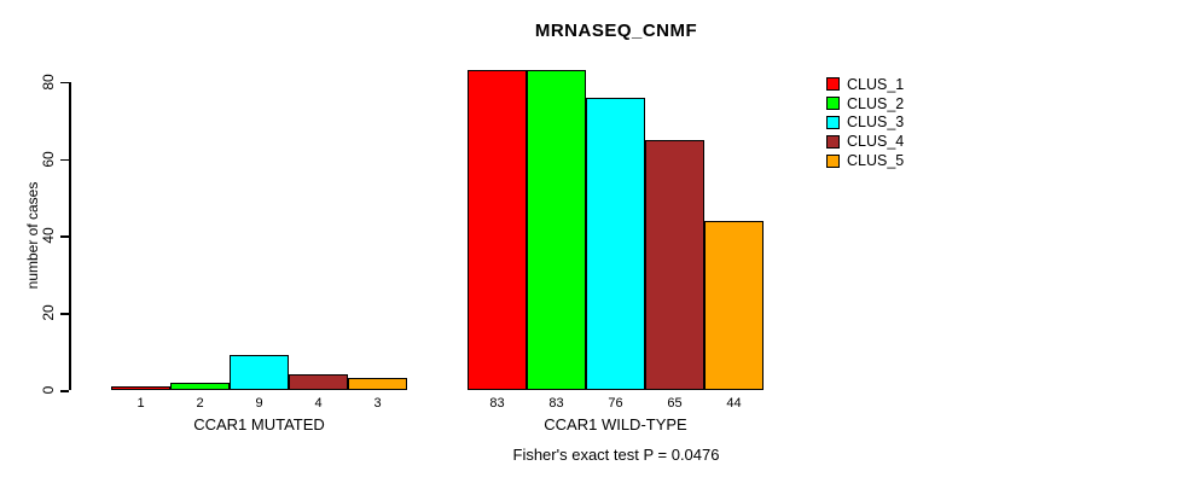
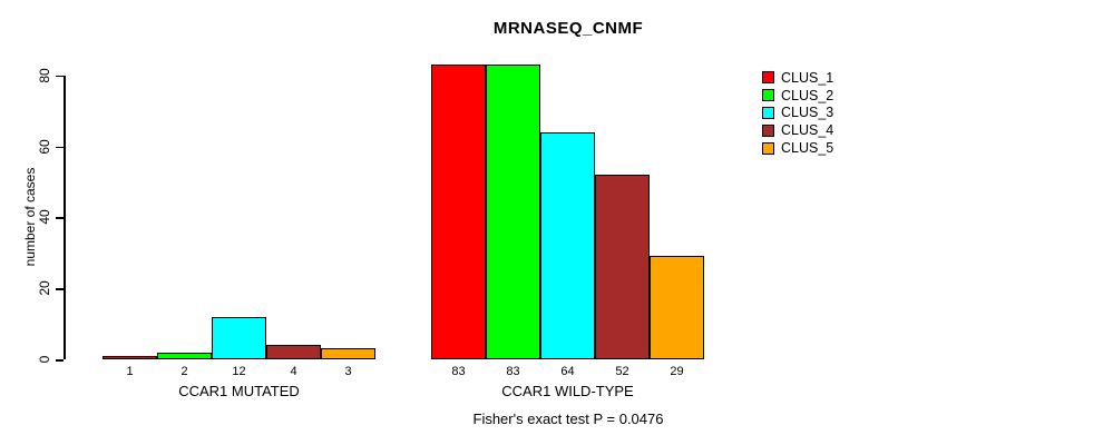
CLUS_3/CCAR1 MUTATED: 9 -> 12
CLUS_3/CCAR1 WILD-TYPE: 76 -> 64
CLUS_4/CCAR1 WILD-TYPE: 65 -> 52
CLUS_5/CCAR1 WILD-TYPE: 44 -> 29
